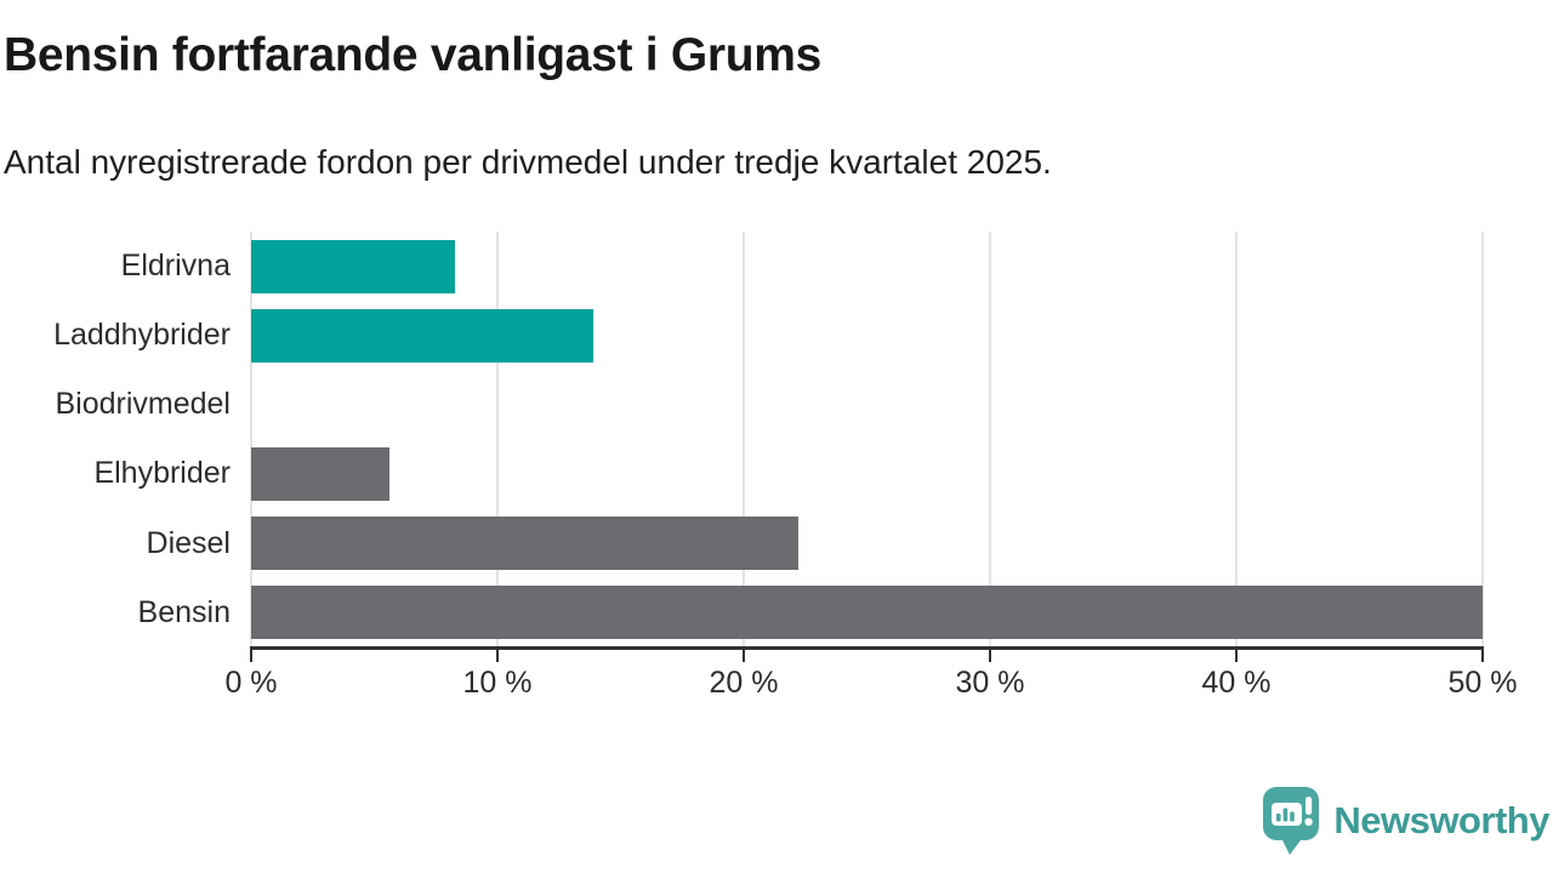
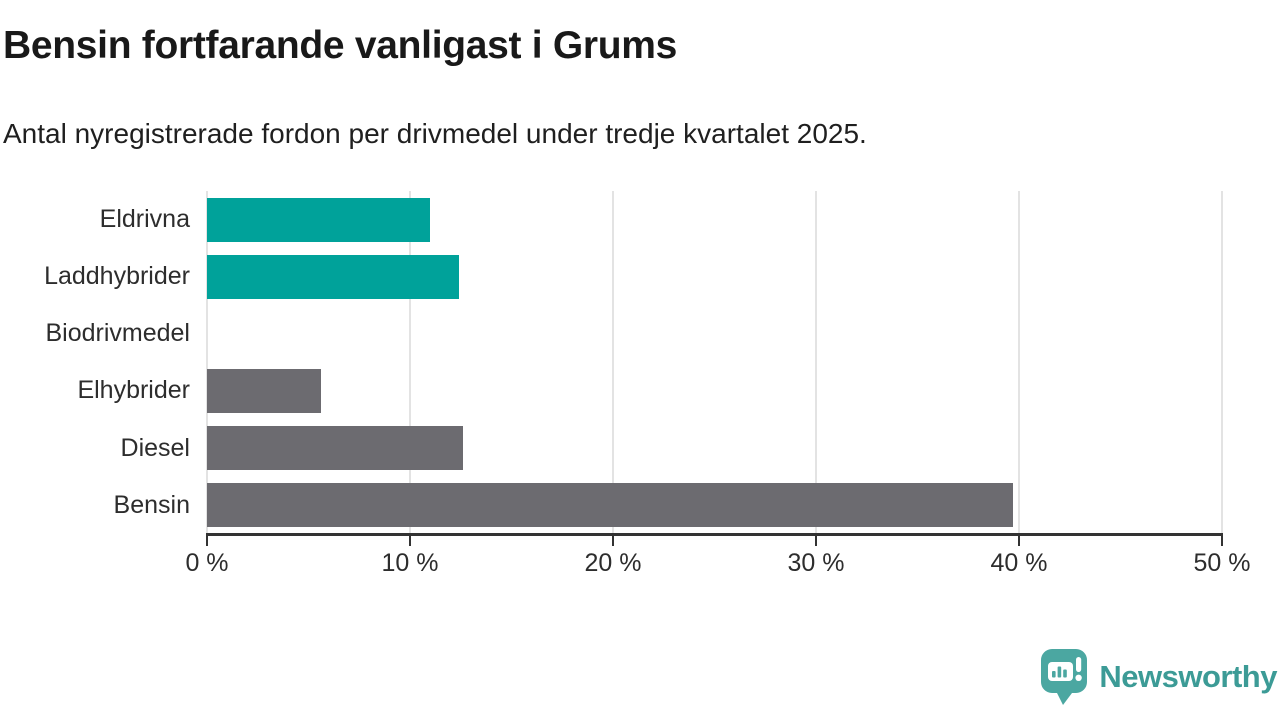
Eldrivna: 8.3% -> 11.0%
Laddhybrider: 13.9% -> 12.4%
Diesel: 22.2% -> 12.6%
Bensin: 50.0% -> 39.7%
